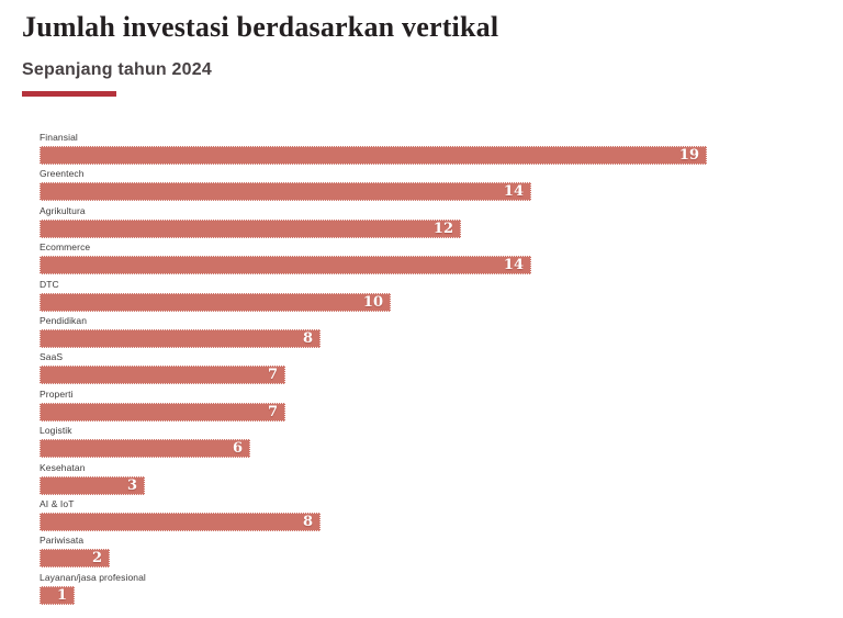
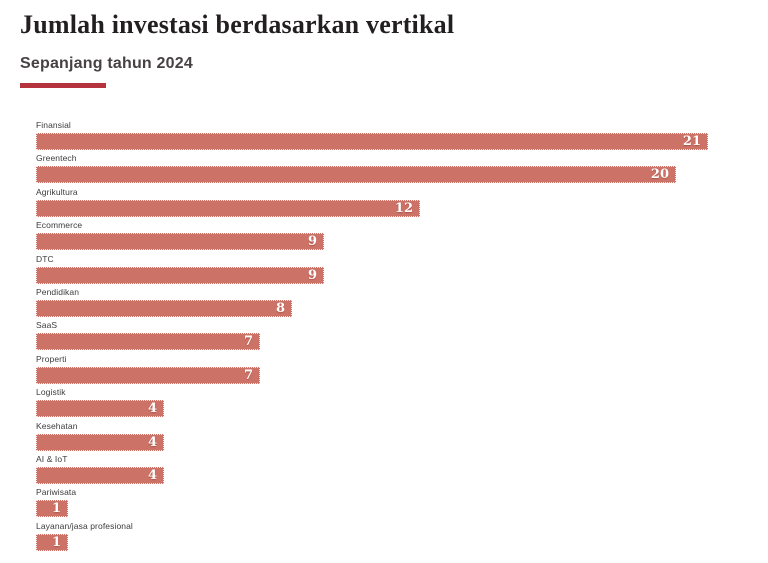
Finansial: 19 -> 21
Greentech: 14 -> 20
Ecommerce: 14 -> 9
DTC: 10 -> 9
Logistik: 6 -> 4
Kesehatan: 3 -> 4
AI & IoT: 8 -> 4
Pariwisata: 2 -> 1
